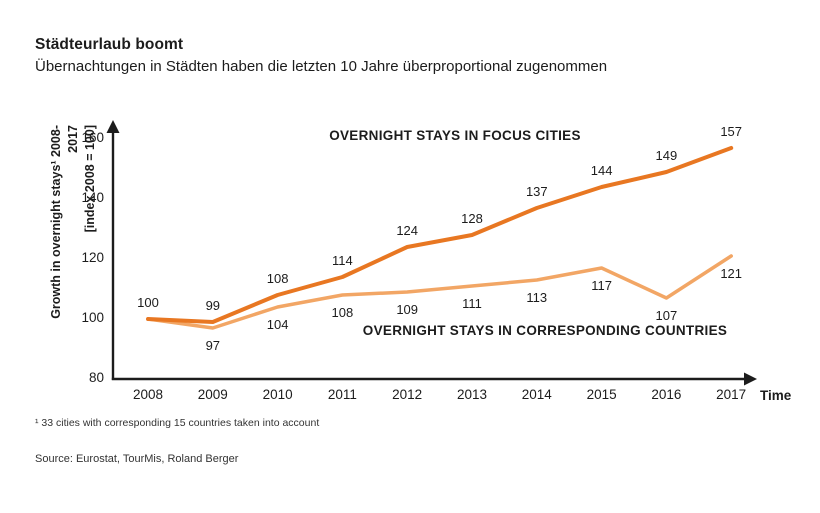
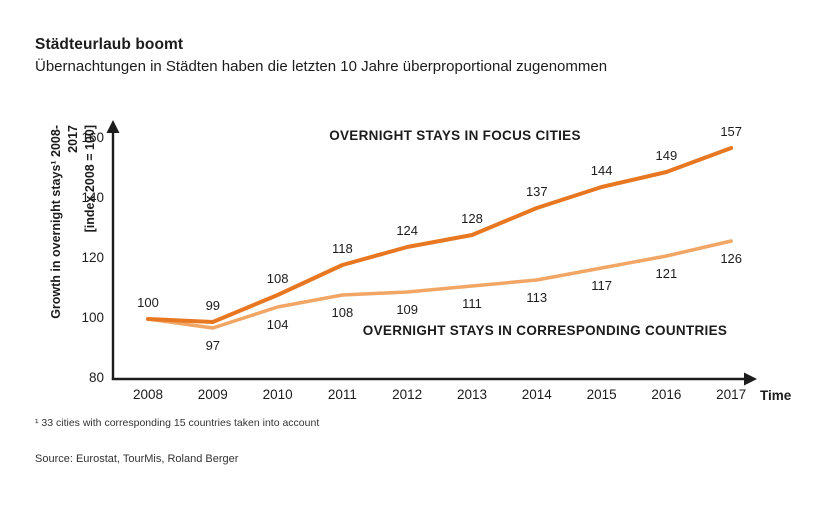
OVERNIGHT STAYS IN FOCUS CITIES/2011: 114 -> 118
OVERNIGHT STAYS IN CORRESPONDING COUNTRIES/2016: 107 -> 121
OVERNIGHT STAYS IN CORRESPONDING COUNTRIES/2017: 121 -> 126
